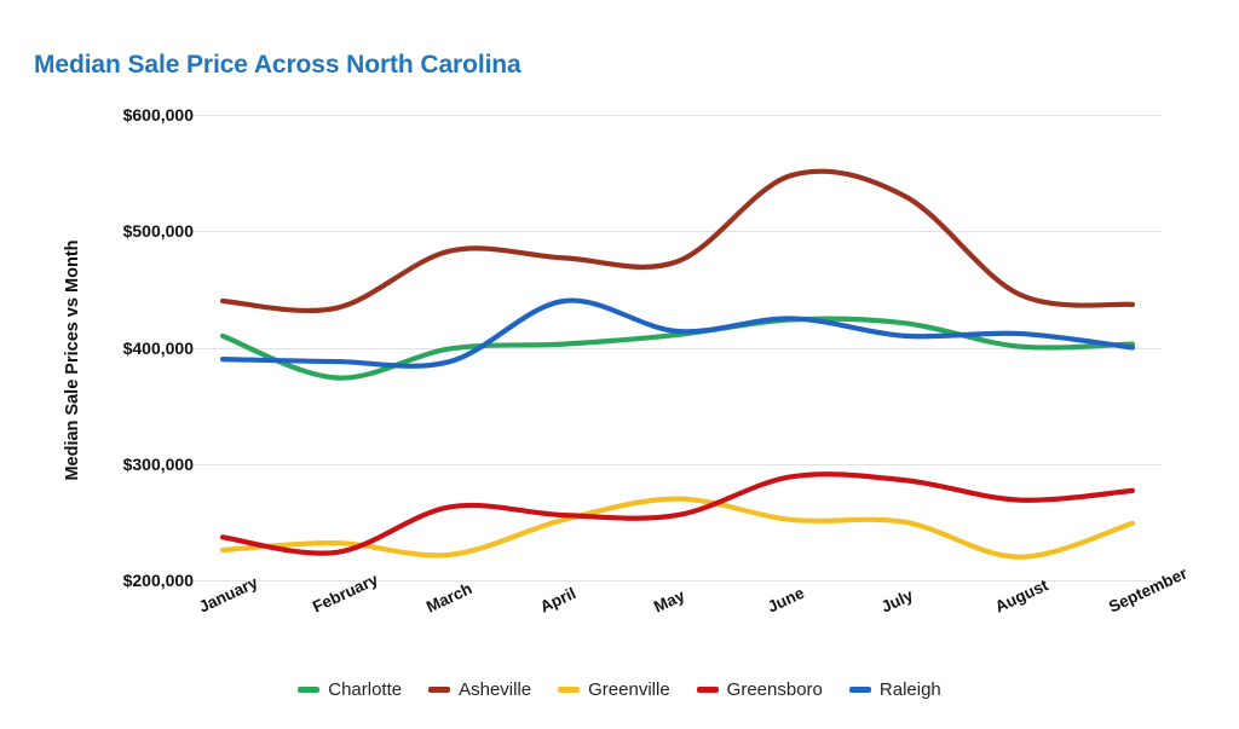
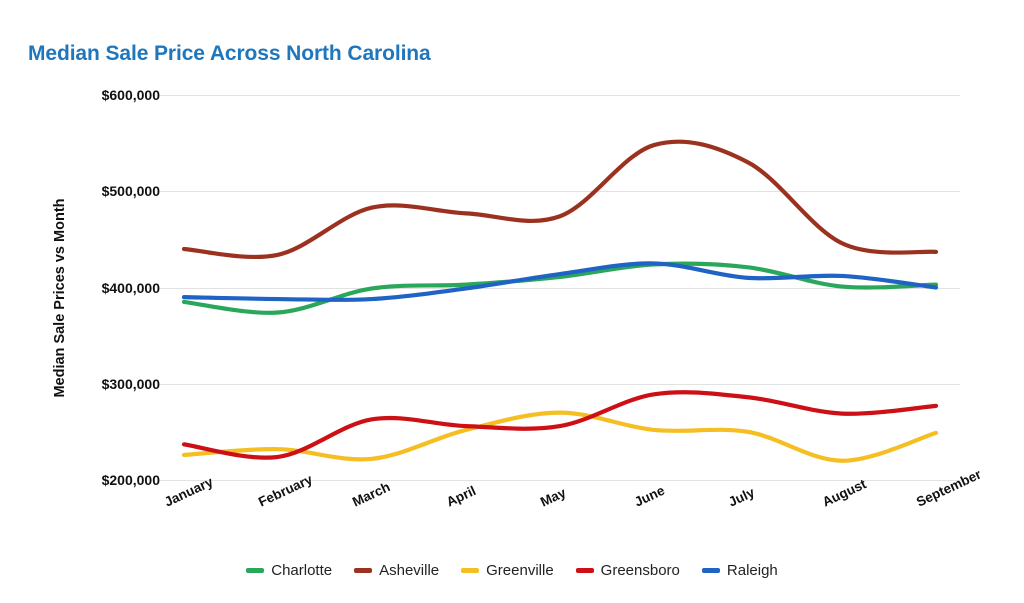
Charlotte/January: $410000 -> $380000
Raleigh/April: $440000 -> $400000
